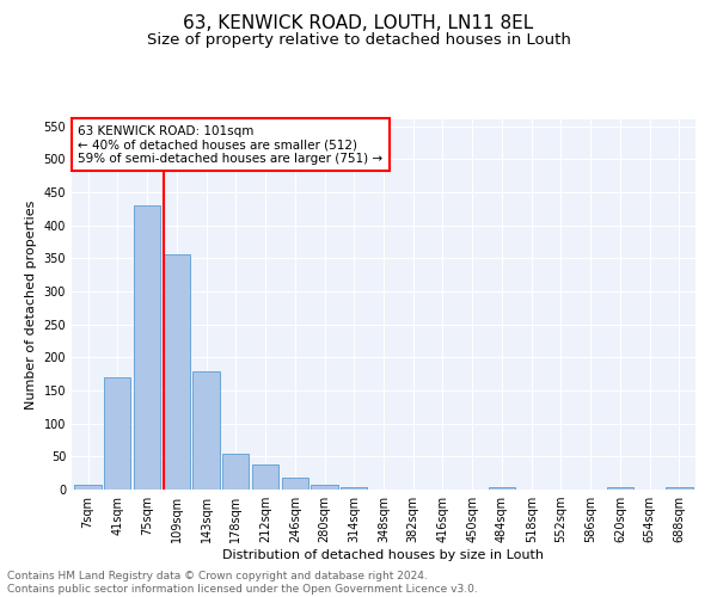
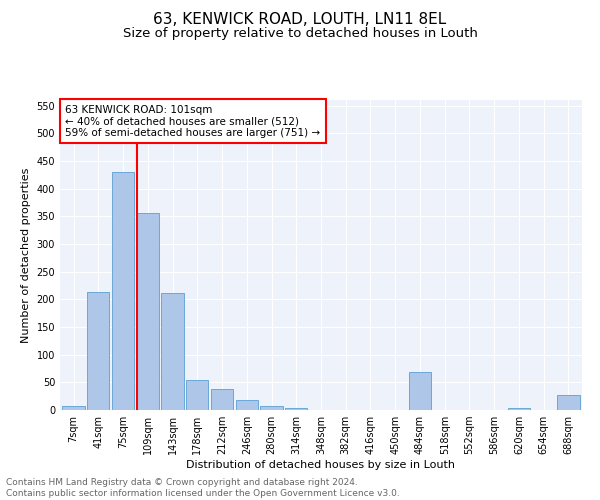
41sqm: 170 -> 214
143sqm: 178 -> 212
484sqm: 4 -> 68
688sqm: 4 -> 28
